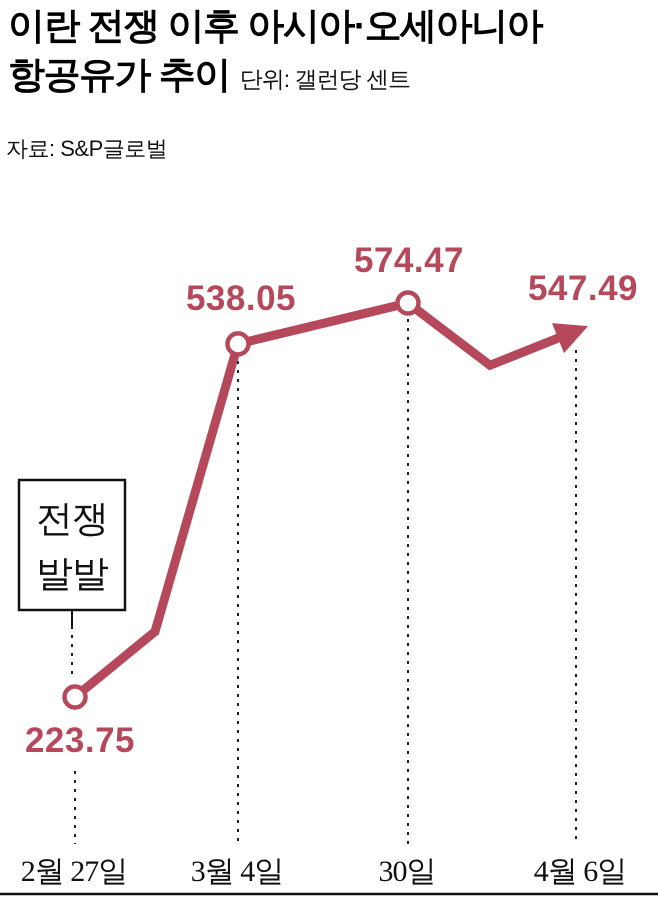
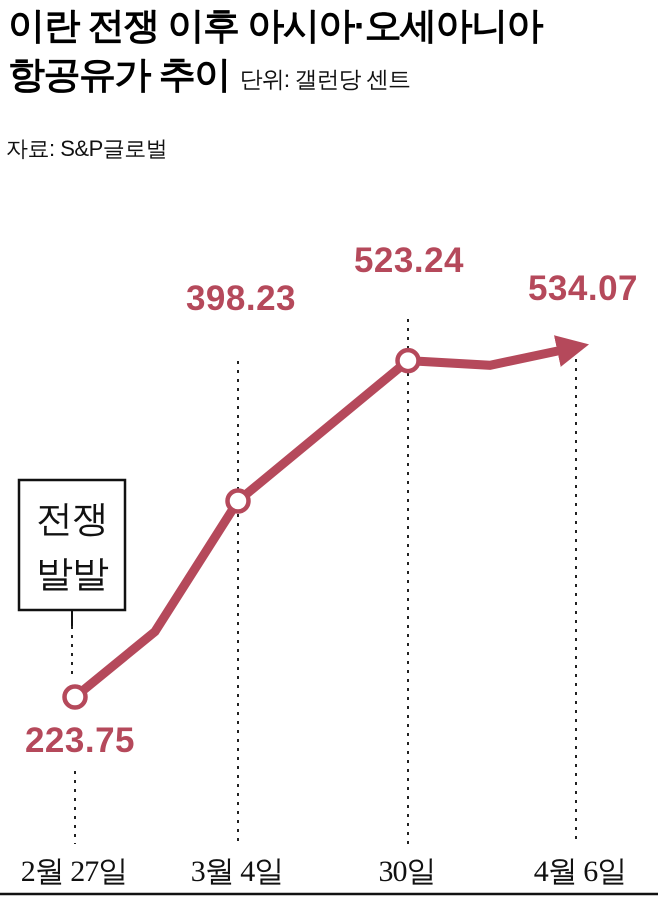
3월 4일: 538.05 -> 398.23
30일: 574.47 -> 523.24
4월 6일: 547.49 -> 534.07
